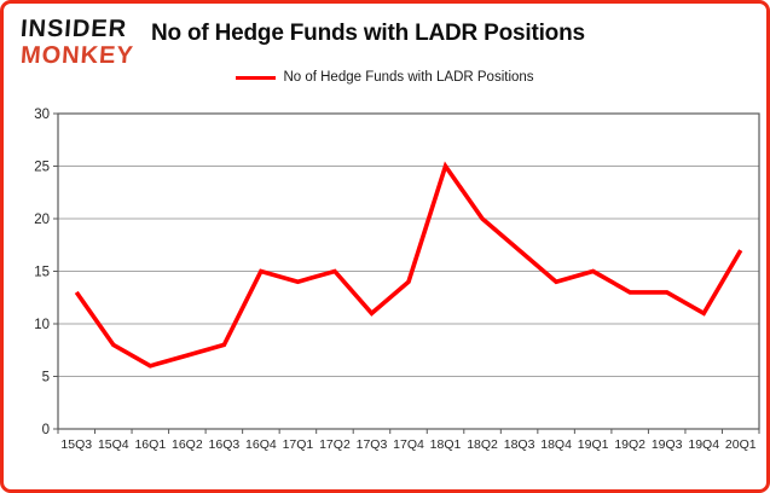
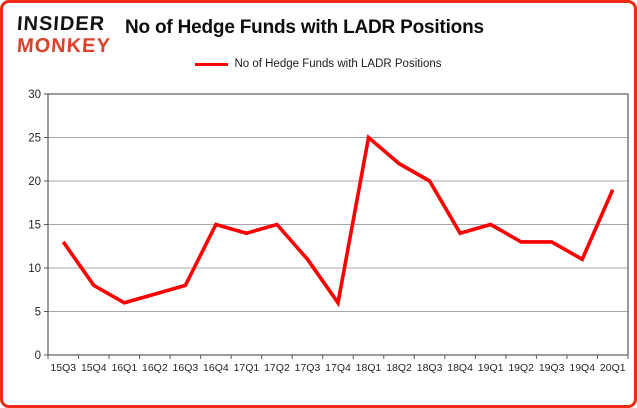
17Q4: 14 -> 6
18Q2: 20 -> 22
18Q3: 17 -> 20
20Q1: 17 -> 19
